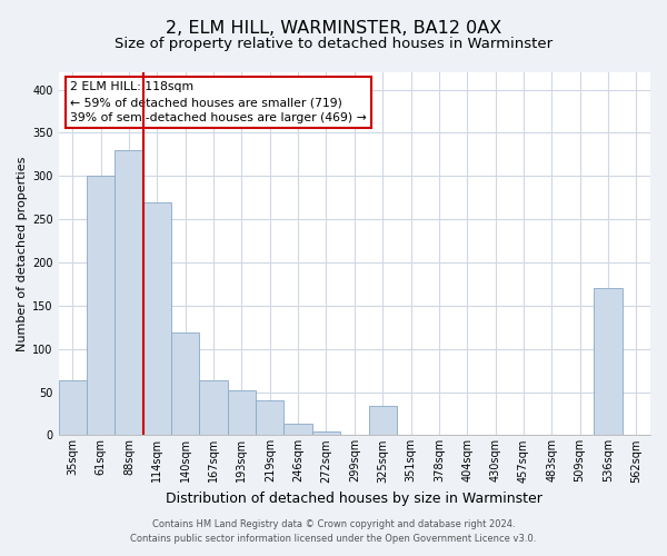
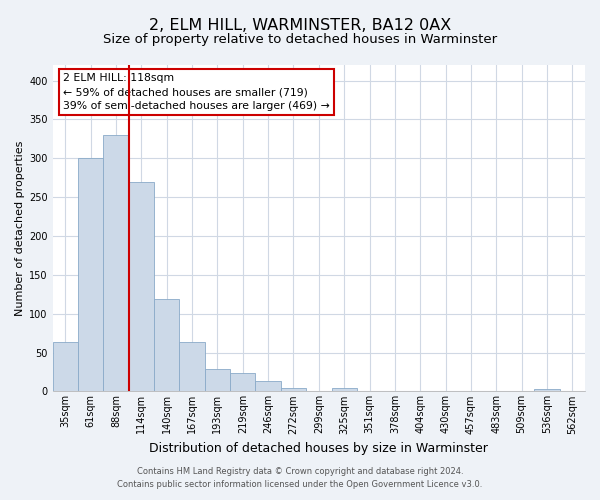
193sqm: 52 -> 29
219sqm: 40 -> 24
325sqm: 34 -> 4
536sqm: 170 -> 3
